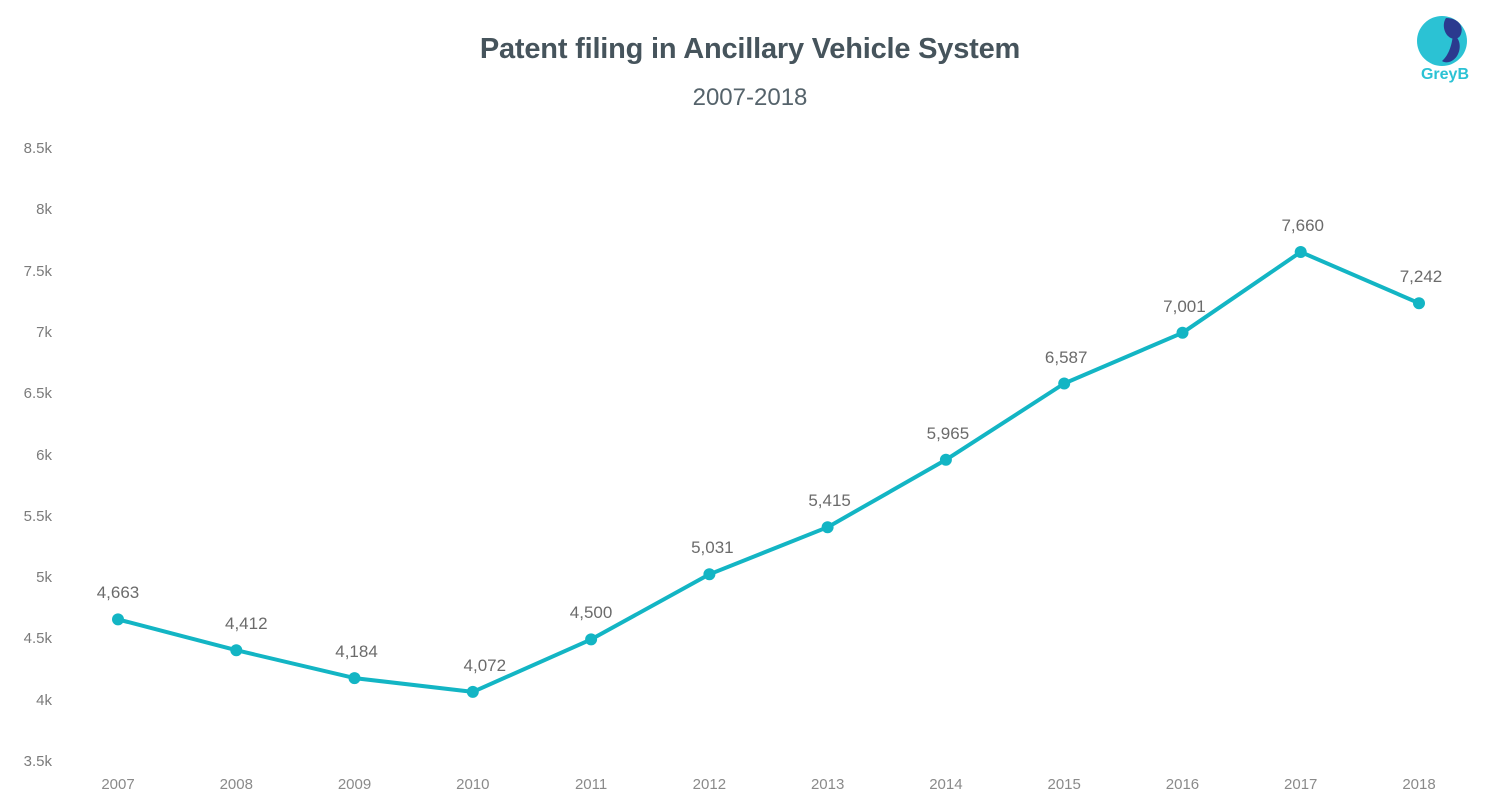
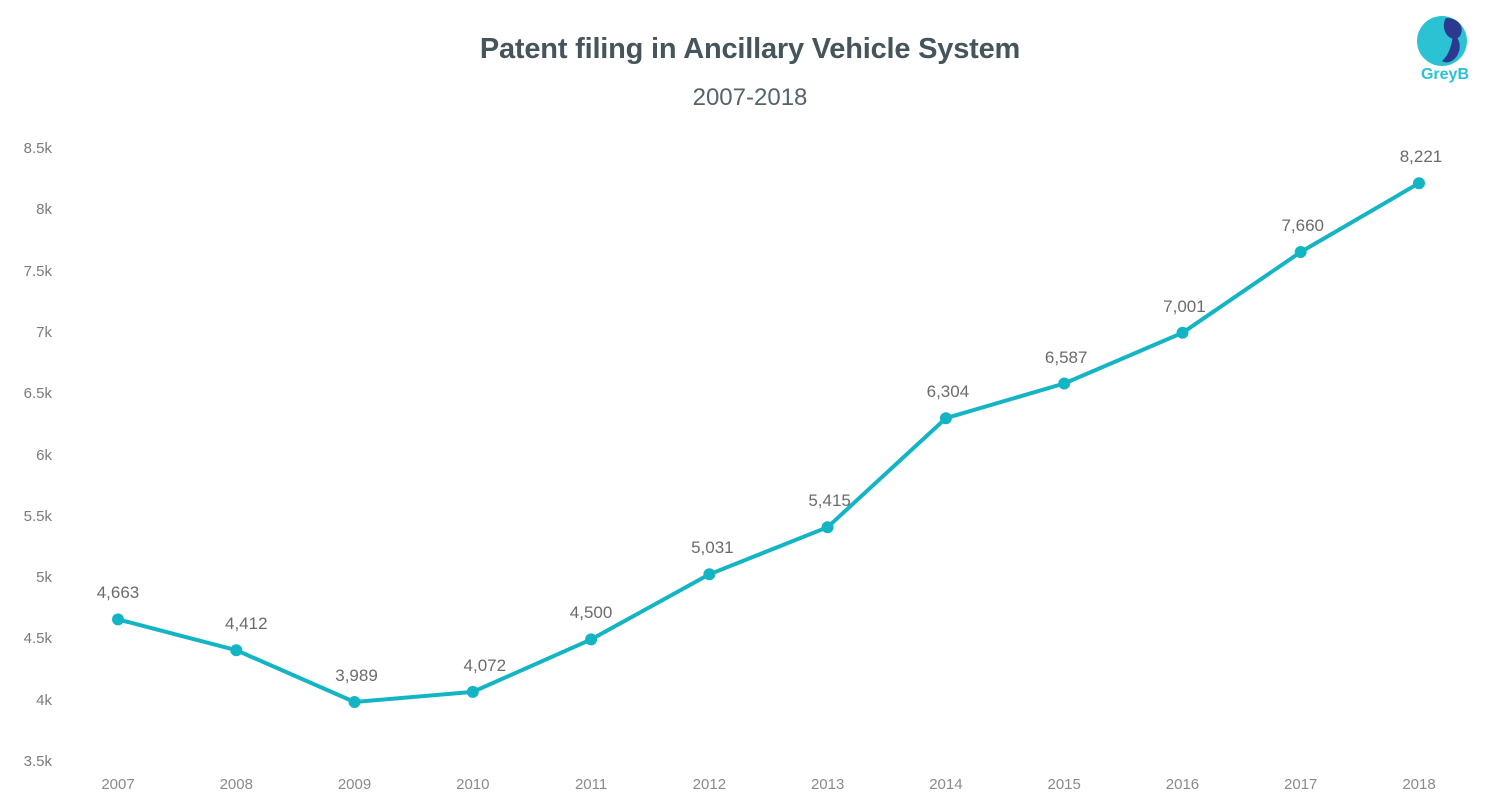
2009: 4,184 -> 3,989
2014: 5,965 -> 6,304
2018: 7,242 -> 8,221
